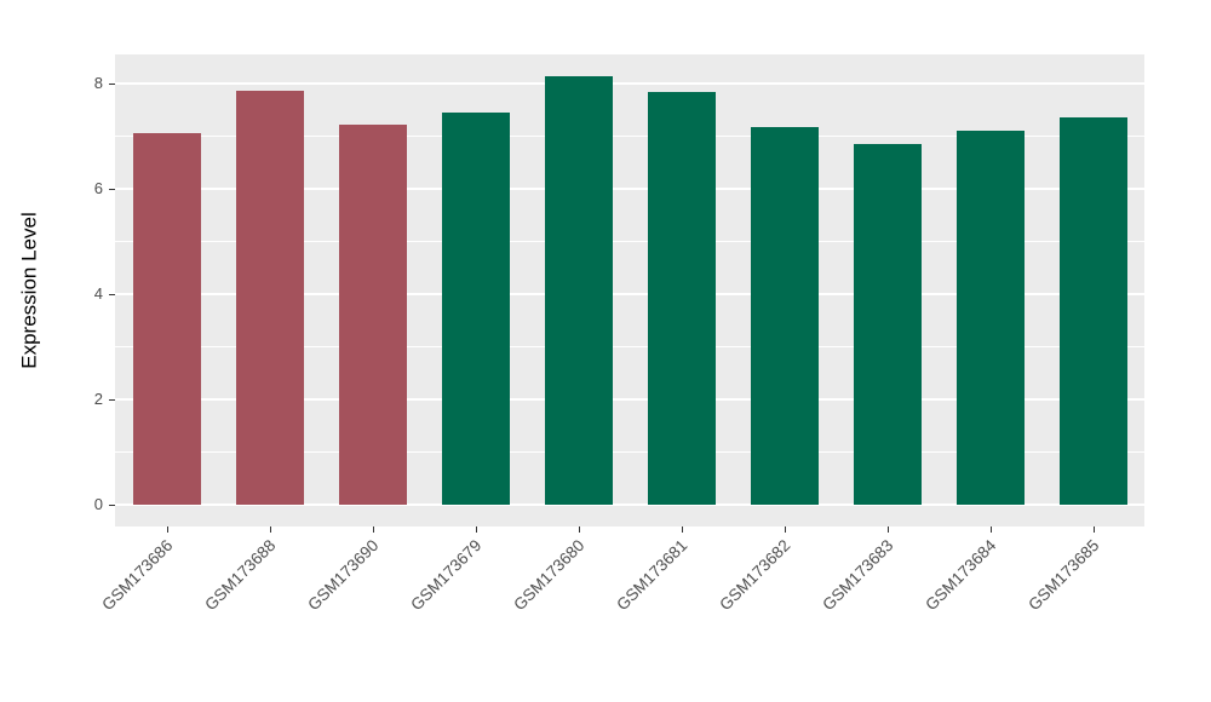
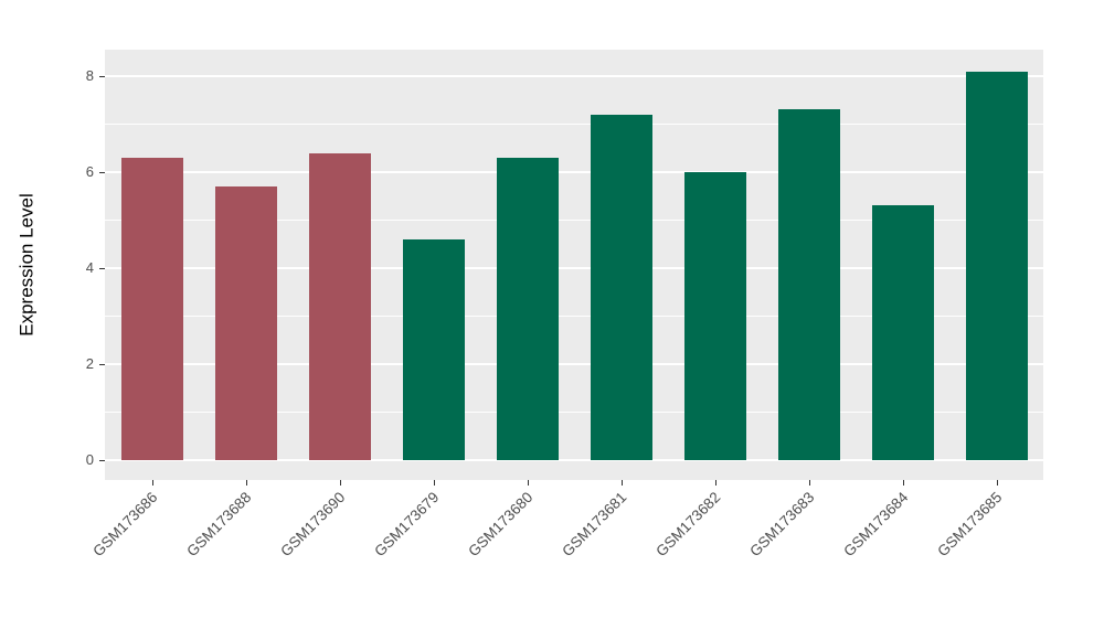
GSM173686: 7.0 -> 6.3
GSM173688: 7.9 -> 5.7
GSM173690: 7.2 -> 6.4
GSM173679: 7.5 -> 4.6
GSM173680: 8.1 -> 6.3
GSM173681: 7.8 -> 7.2
GSM173682: 7.2 -> 6.0
GSM173683: 6.9 -> 7.3
GSM173684: 7.1 -> 5.3
GSM173685: 7.4 -> 8.1
